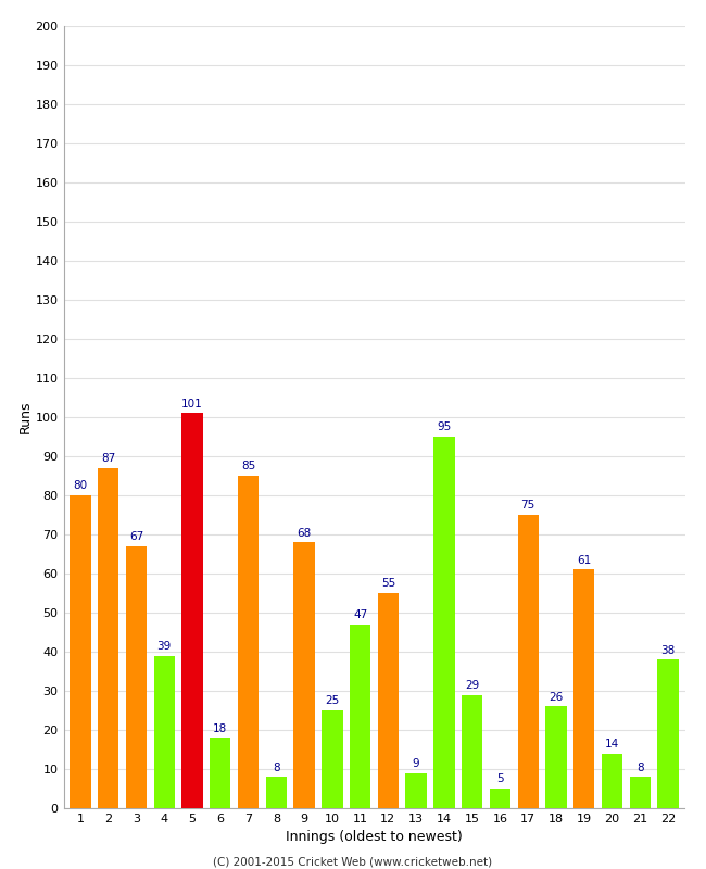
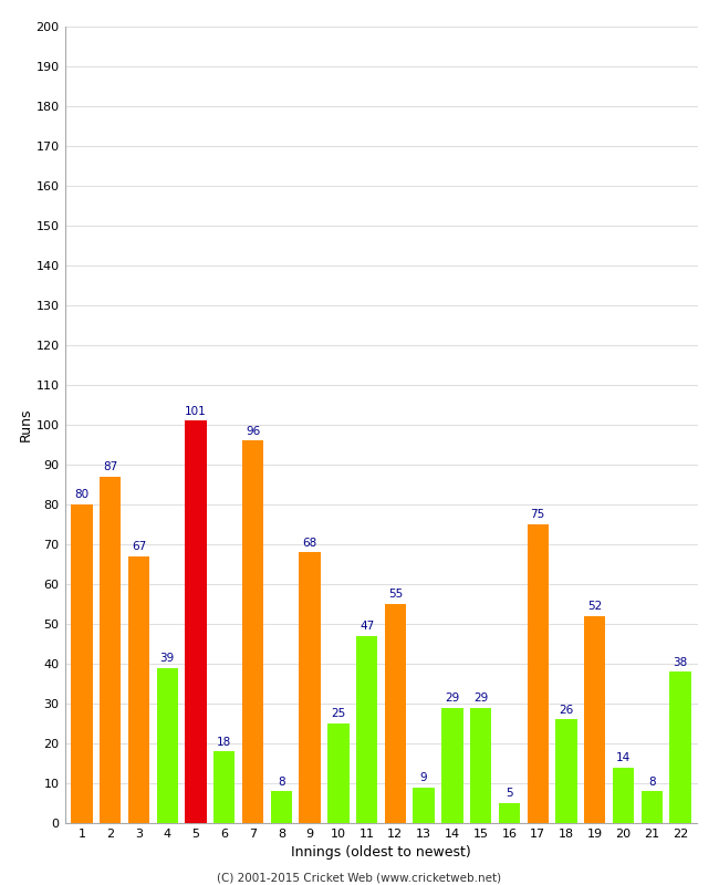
7: 85 -> 96
14: 95 -> 29
19: 61 -> 52
